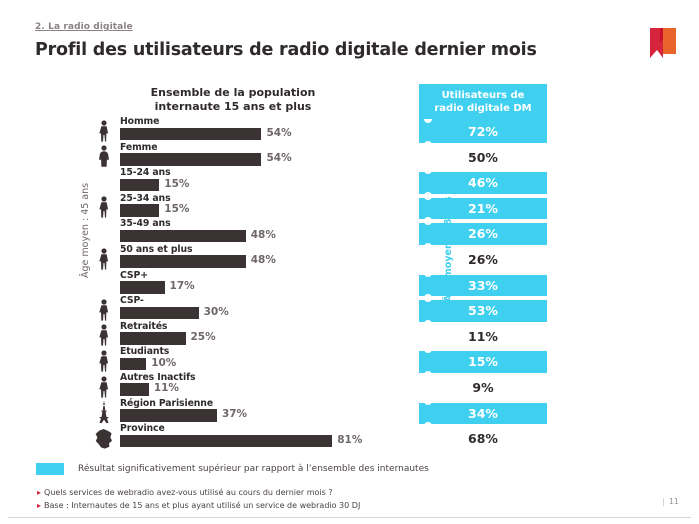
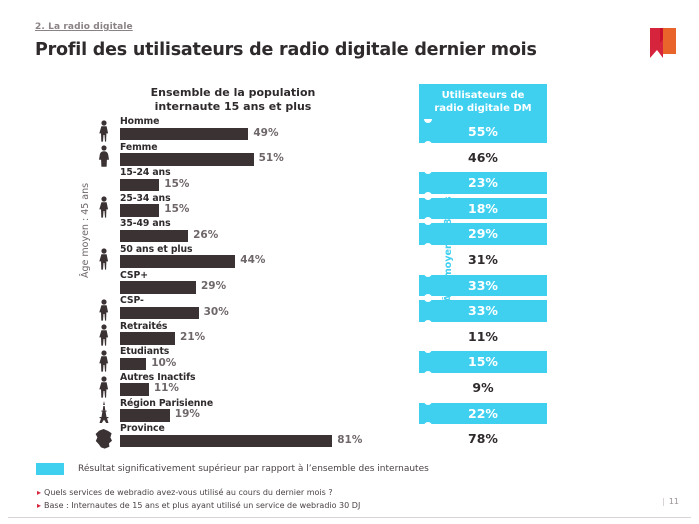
Ensemble de la population internaute 15 ans et plus/Homme: 54% -> 49%
Utilisateurs de radio digitale DM/Homme: 72% -> 55%
Ensemble de la population internaute 15 ans et plus/Femme: 54% -> 51%
Utilisateurs de radio digitale DM/Femme: 50% -> 46%
Utilisateurs de radio digitale DM/15-24 ans: 46% -> 23%
Utilisateurs de radio digitale DM/25-34 ans: 21% -> 18%
Ensemble de la population internaute 15 ans et plus/35-49 ans: 48% -> 26%
Utilisateurs de radio digitale DM/35-49 ans: 26% -> 29%
Ensemble de la population internaute 15 ans et plus/50 ans et plus: 48% -> 44%
Utilisateurs de radio digitale DM/50 ans et plus: 26% -> 31%
Ensemble de la population internaute 15 ans et plus/CSP+: 17% -> 29%
Utilisateurs de radio digitale DM/CSP-: 53% -> 33%
Ensemble de la population internaute 15 ans et plus/Retraités: 25% -> 21%
Ensemble de la population internaute 15 ans et plus/Région Parisienne: 37% -> 19%
Utilisateurs de radio digitale DM/Région Parisienne: 34% -> 22%
Utilisateurs de radio digitale DM/Province: 68% -> 78%
